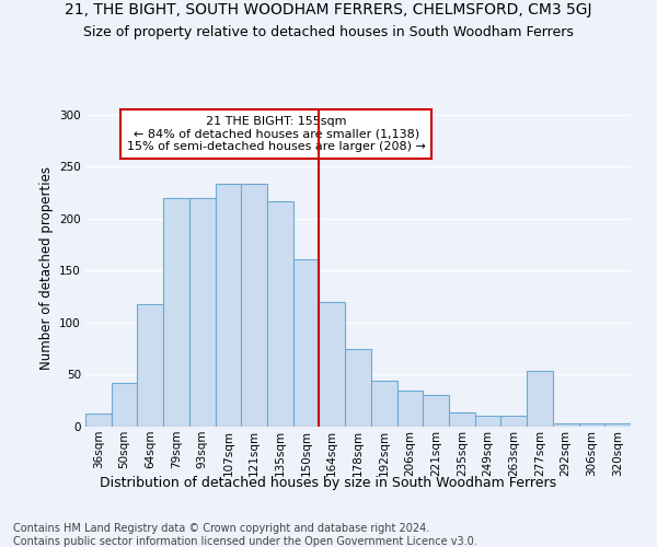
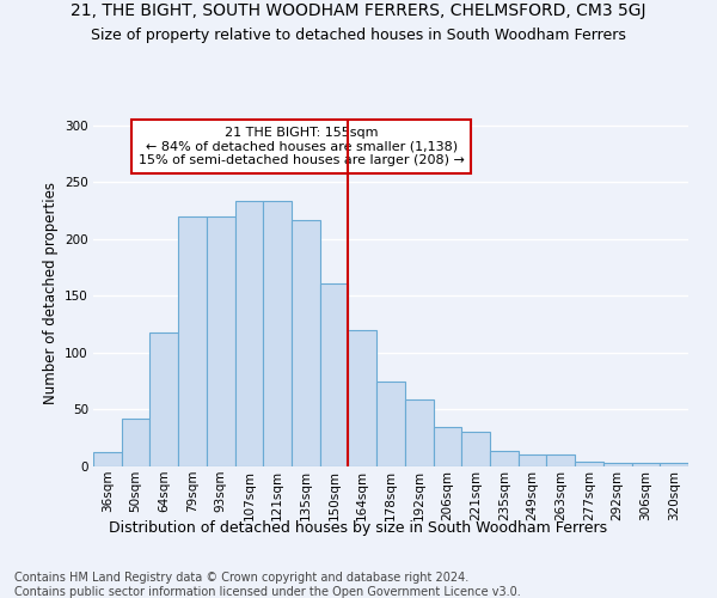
192sqm: 44 -> 59
277sqm: 54 -> 4
